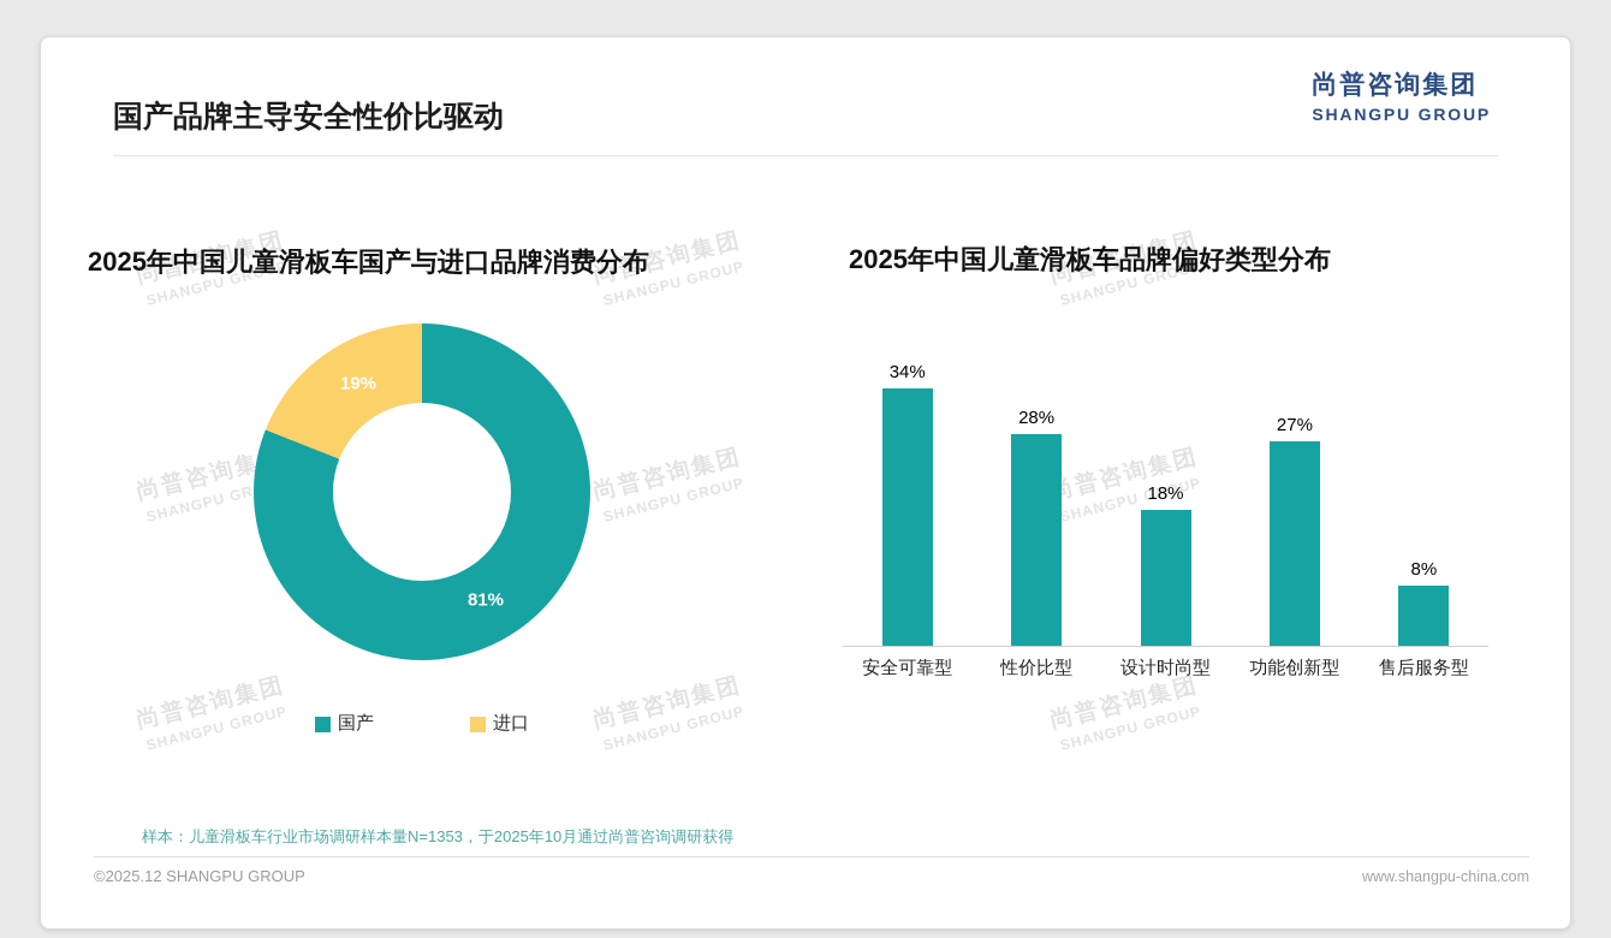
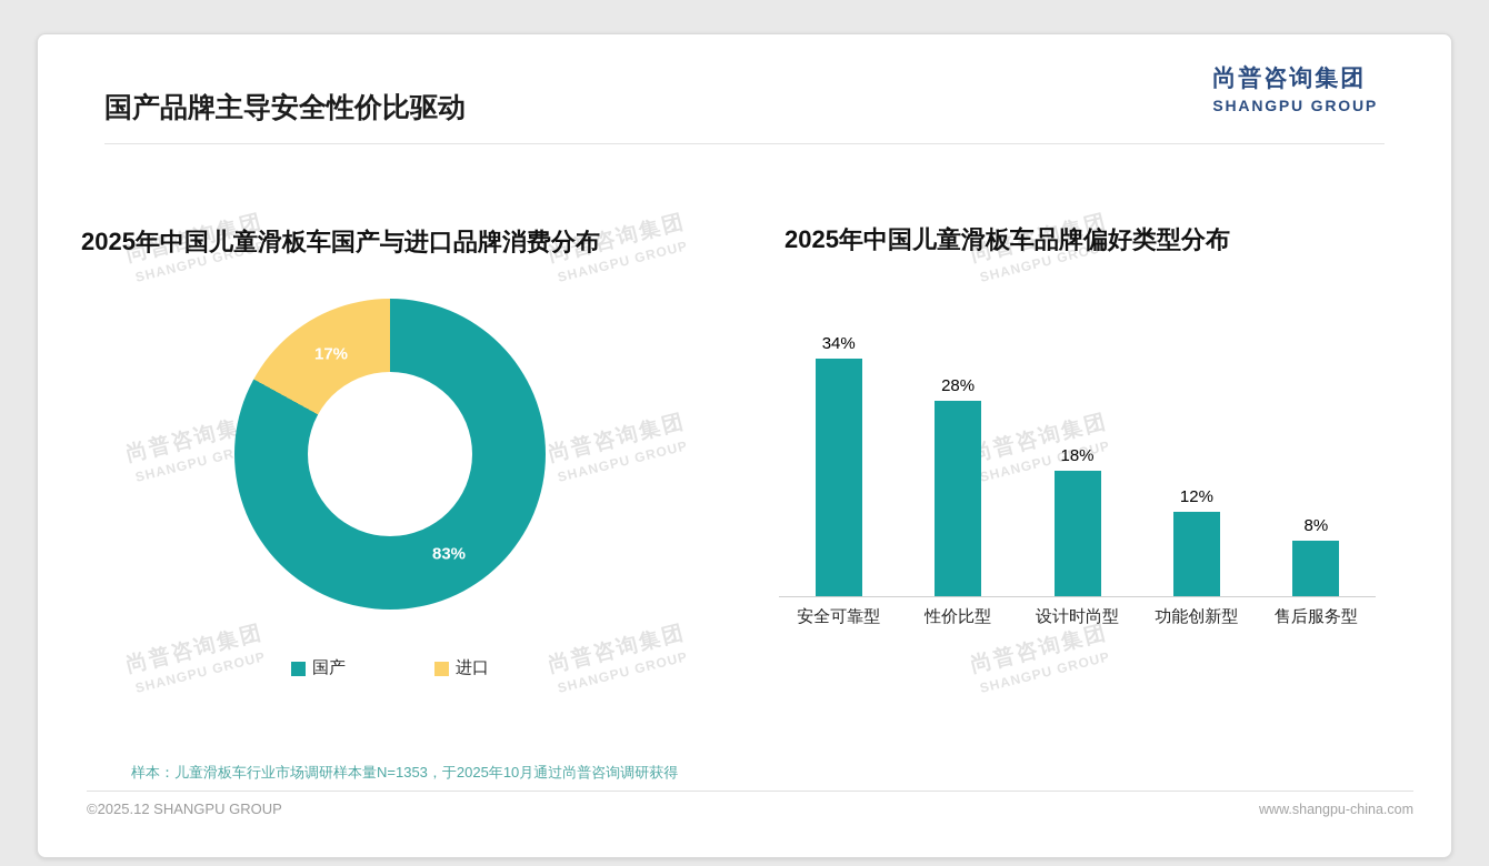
2025年中国儿童滑板车国产与进口品牌消费分布/国产: 81% -> 83%
2025年中国儿童滑板车国产与进口品牌消费分布/进口: 19% -> 17%
2025年中国儿童滑板车品牌偏好类型分布/功能创新型: 27% -> 12%
